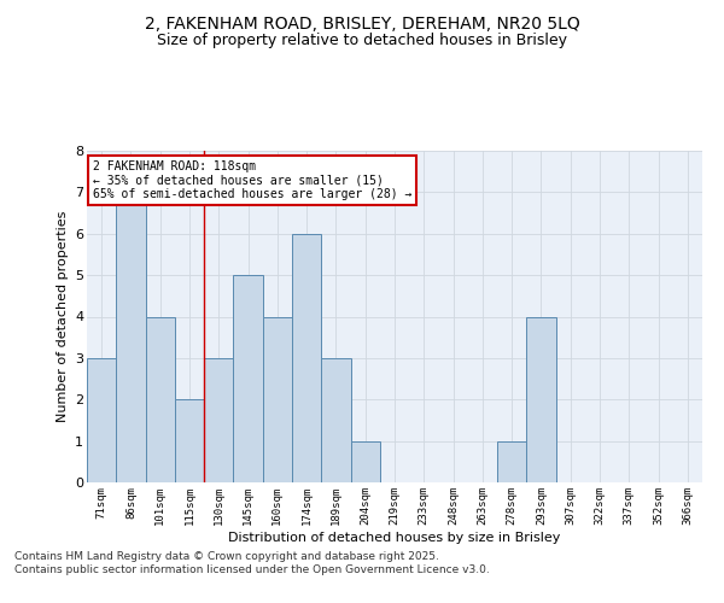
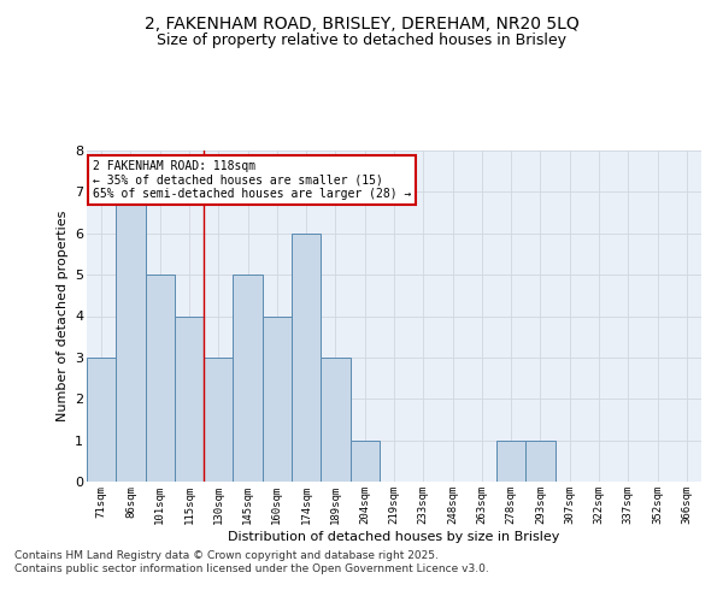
101sqm: 4 -> 5
115sqm: 2 -> 4
293sqm: 4 -> 1
